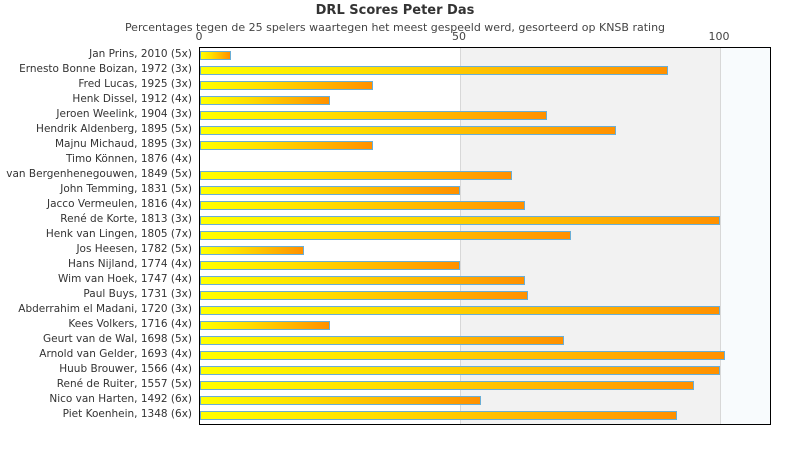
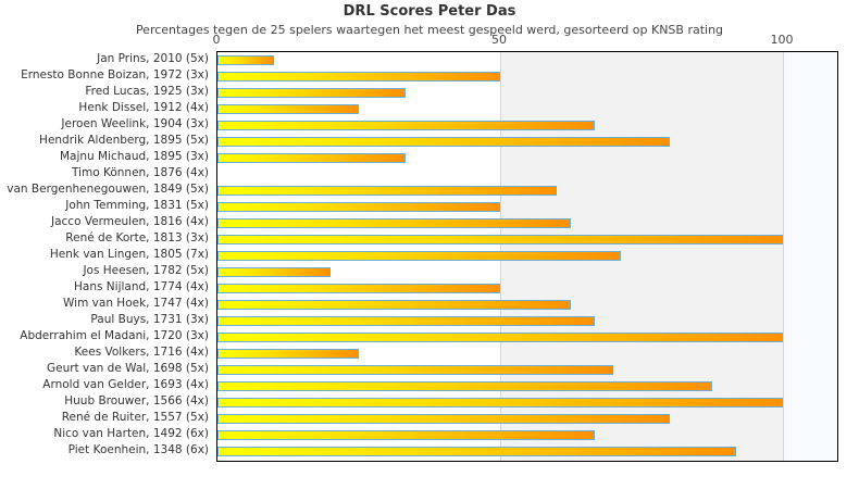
Jan Prins, 2010 (5x): 6 -> 10
Ernesto Bonne Boizan, 1972 (3x): 90 -> 50
Paul Buys, 1731 (3x): 63 -> 67
Arnold van Gelder, 1693 (4x): 101 -> 88
René de Ruiter, 1557 (5x): 95 -> 80
Nico van Harten, 1492 (6x): 54 -> 67
